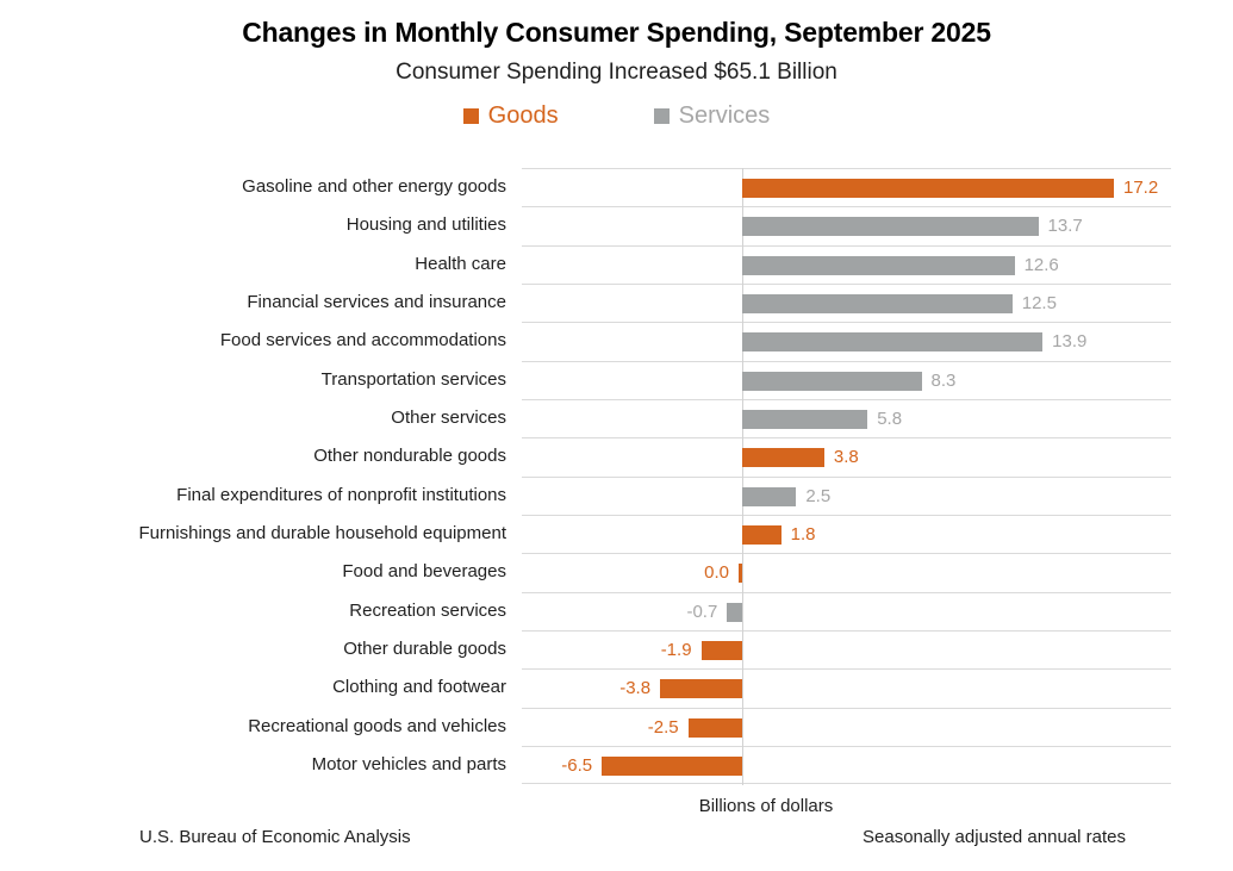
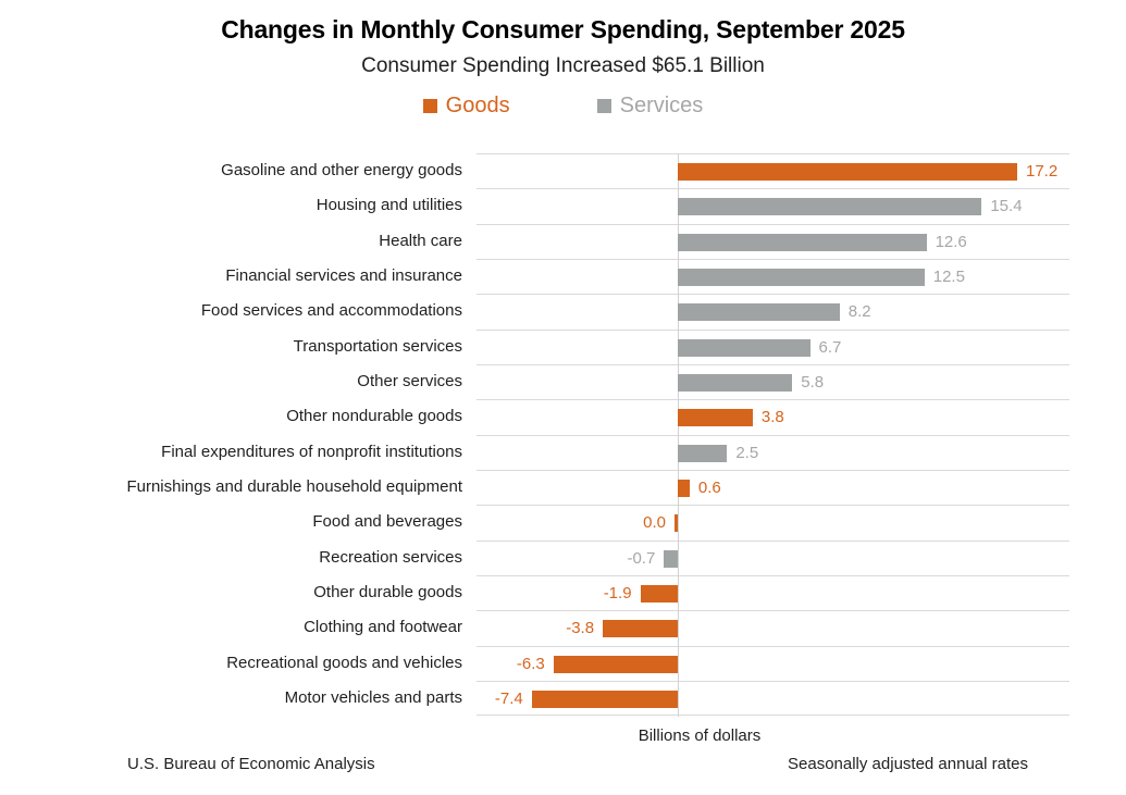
Housing and utilities: 13.7 -> 15.4
Food services and accommodations: 13.9 -> 8.2
Transportation services: 8.3 -> 6.7
Furnishings and durable household equipment: 1.8 -> 0.6
Recreational goods and vehicles: -2.5 -> -6.3
Motor vehicles and parts: -6.5 -> -7.4
